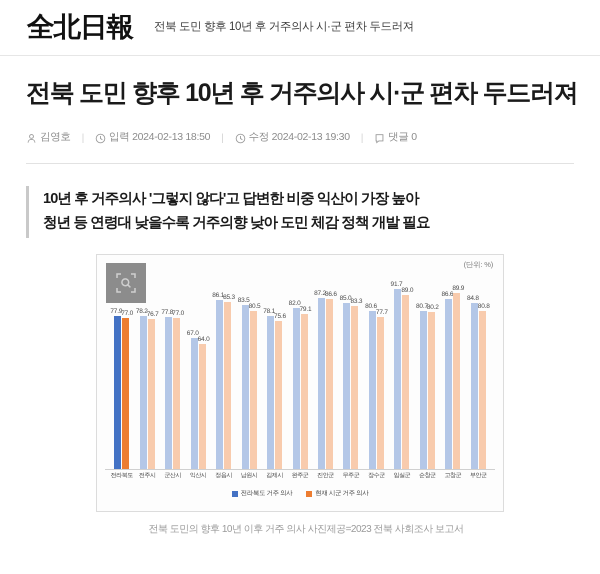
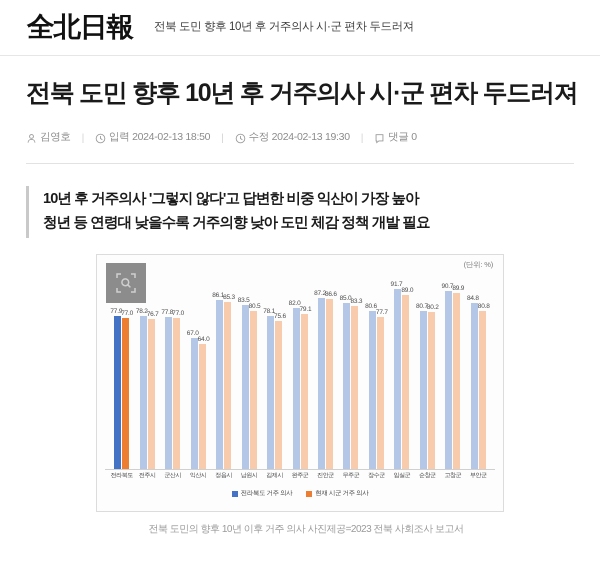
전라북도 거주 의사/고창군: 86.6 -> 90.7
